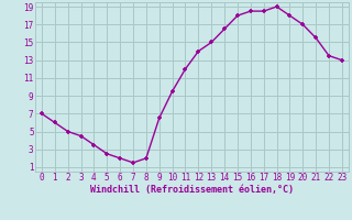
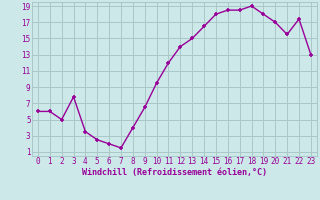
0: 7.0 -> 6.0
3: 4.5 -> 7.8
8: 2.0 -> 4.0
22: 13.5 -> 17.4
